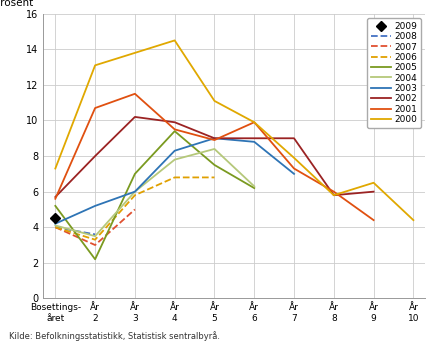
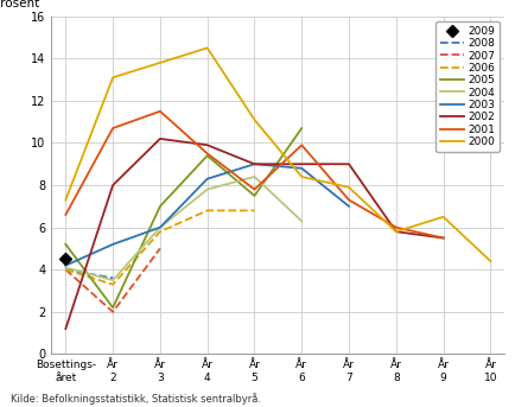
2002/Bosettings- året: 5.7 -> 1.2
2001/Bosettings- året: 5.6 -> 6.6
2007/År 2: 3 -> 2
2001/År 5: 8.9 -> 7.8
2005/År 6: 6.2 -> 10.7
2000/År 6: 9.9 -> 8.4
2002/År 9: 6.0 -> 5.5
2001/År 9: 4.4 -> 5.5
